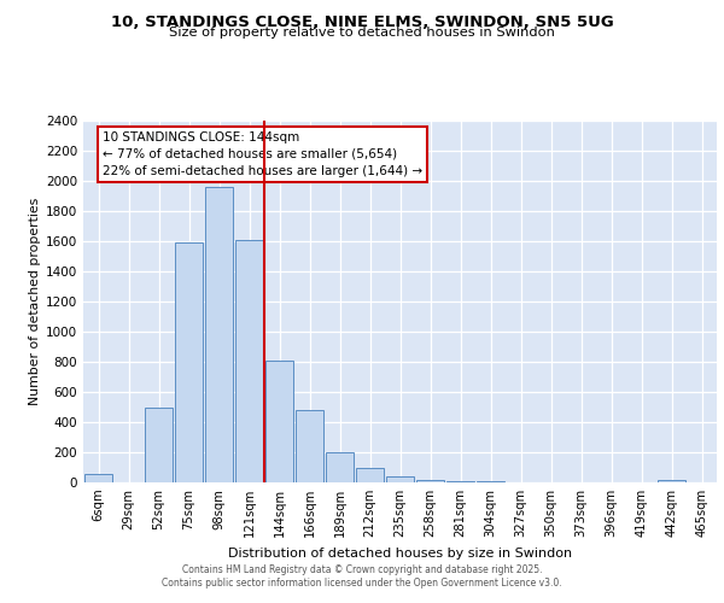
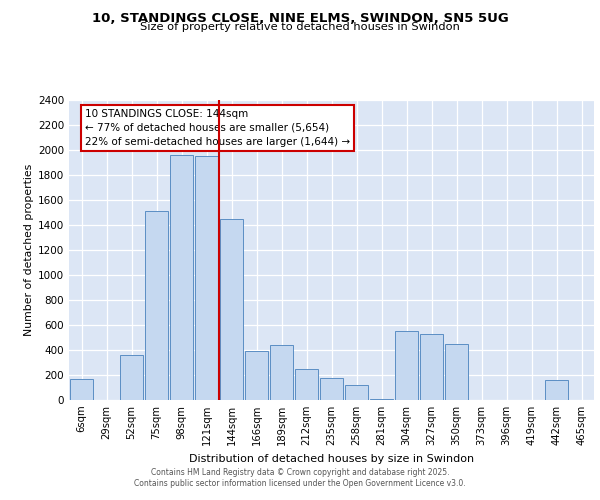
6sqm: 60 -> 170
52sqm: 500 -> 360
75sqm: 1600 -> 1510
121sqm: 1600 -> 1950
144sqm: 810 -> 1450
166sqm: 480 -> 390
189sqm: 200 -> 440
212sqm: 100 -> 250
235sqm: 40 -> 180
258sqm: 20 -> 120
304sqm: 0 -> 550
327sqm: 0 -> 530
350sqm: 0 -> 450
442sqm: 20 -> 160
